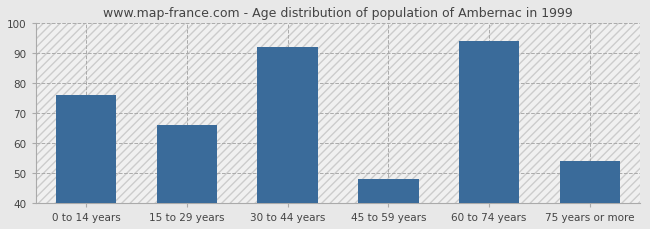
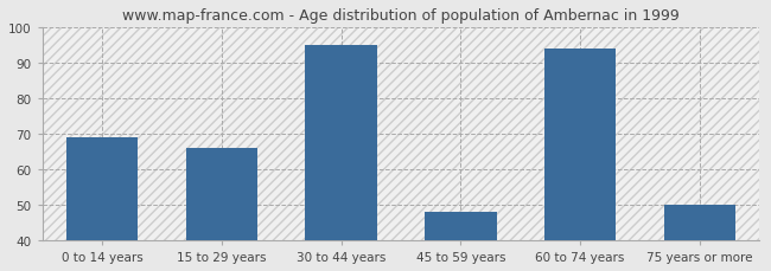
0 to 14 years: 76 -> 69
30 to 44 years: 92 -> 95
75 years or more: 54 -> 50
